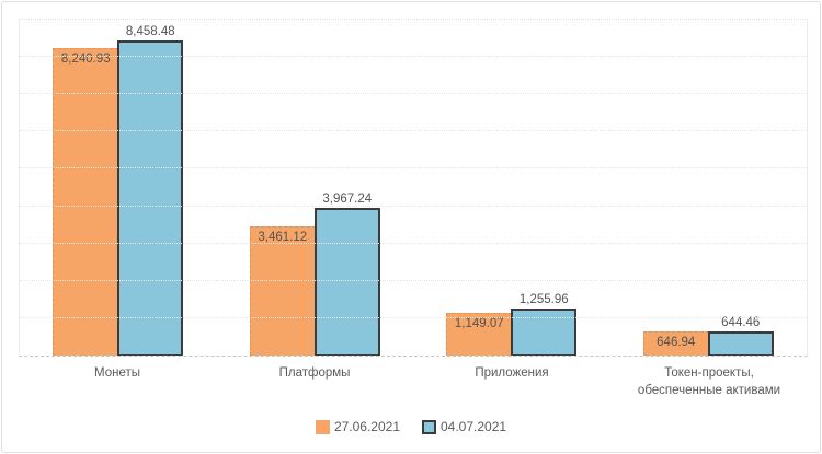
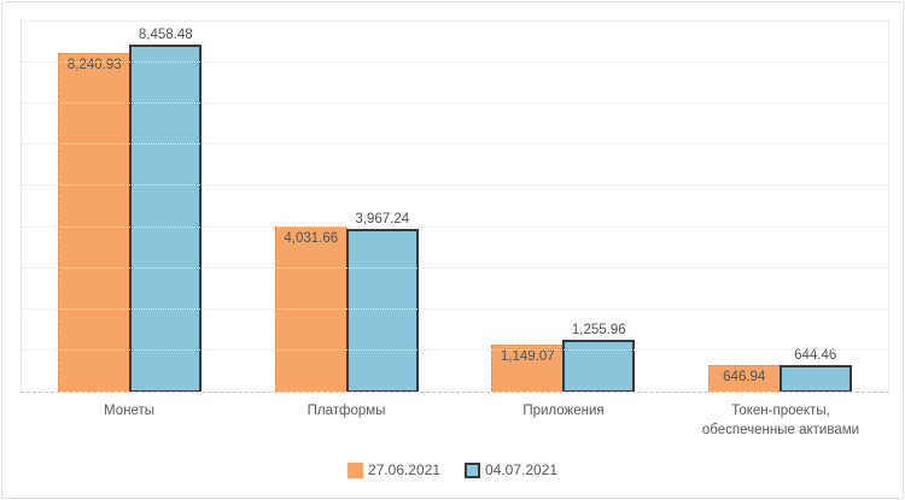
27.06.2021/Платформы: 3,461.12 -> 4,031.66
